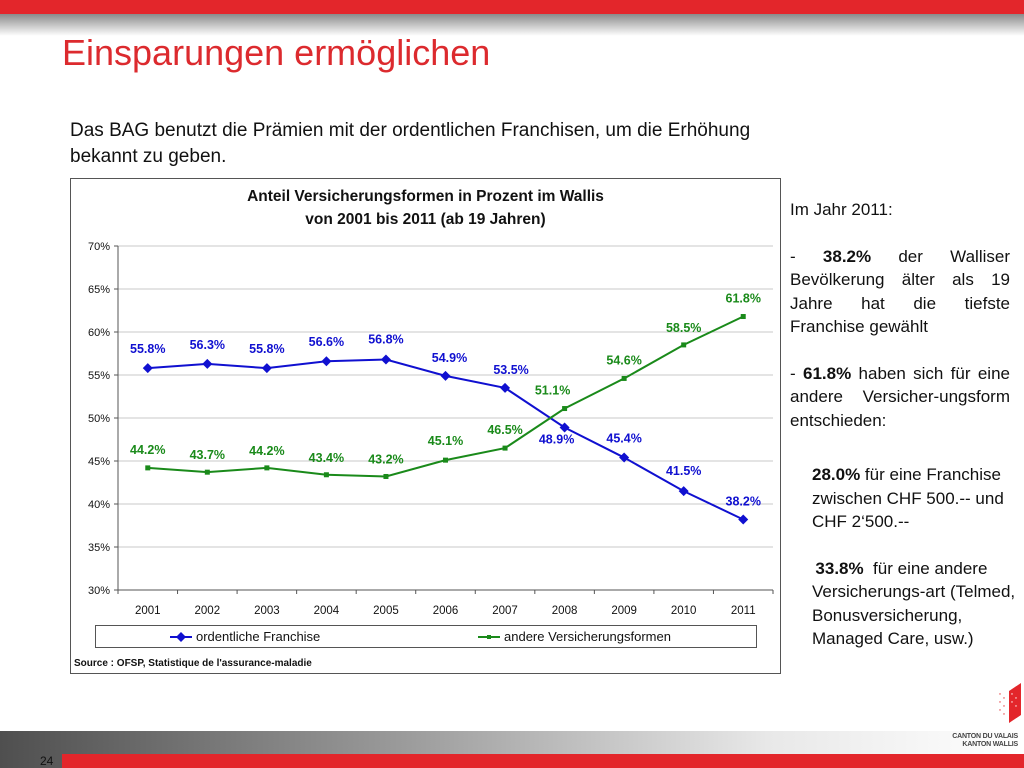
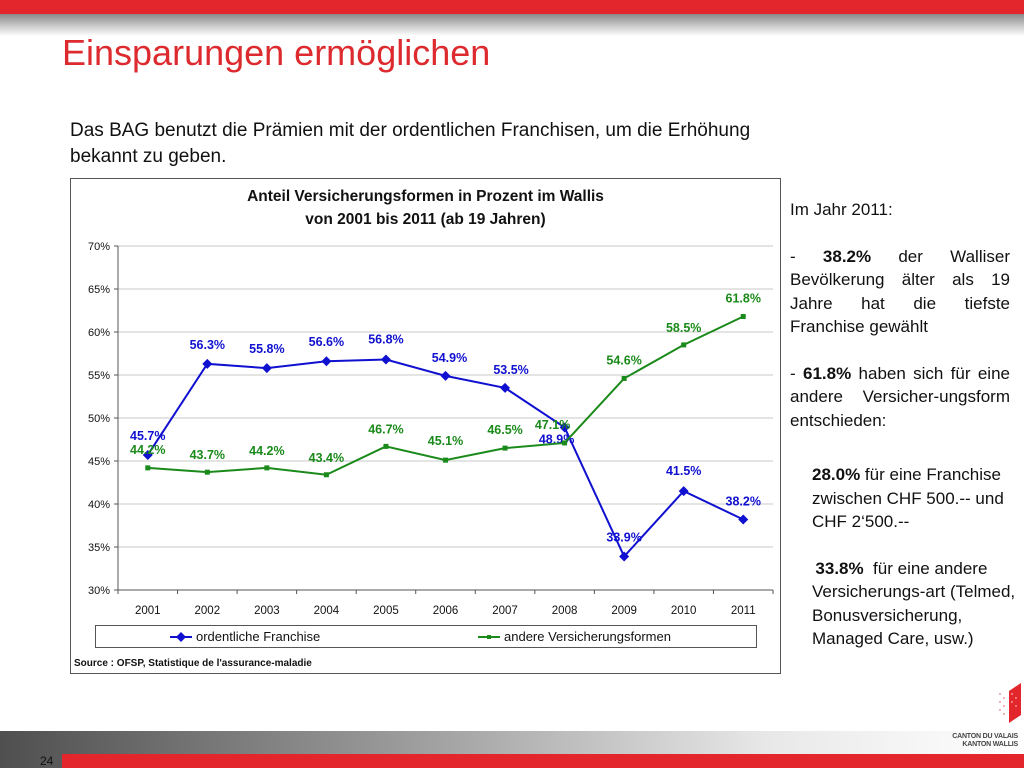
ordentliche Franchise/2001: 55.8% -> 45.7%
andere Versicherungsformen/2005: 43.2% -> 46.7%
andere Versicherungsformen/2008: 51.1% -> 47.1%
ordentliche Franchise/2009: 45.4% -> 33.9%
